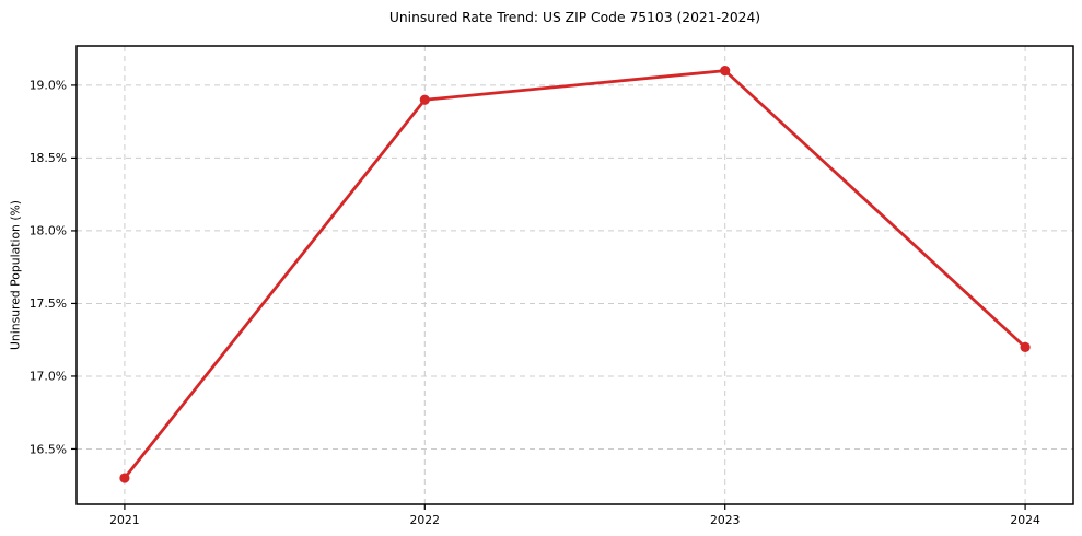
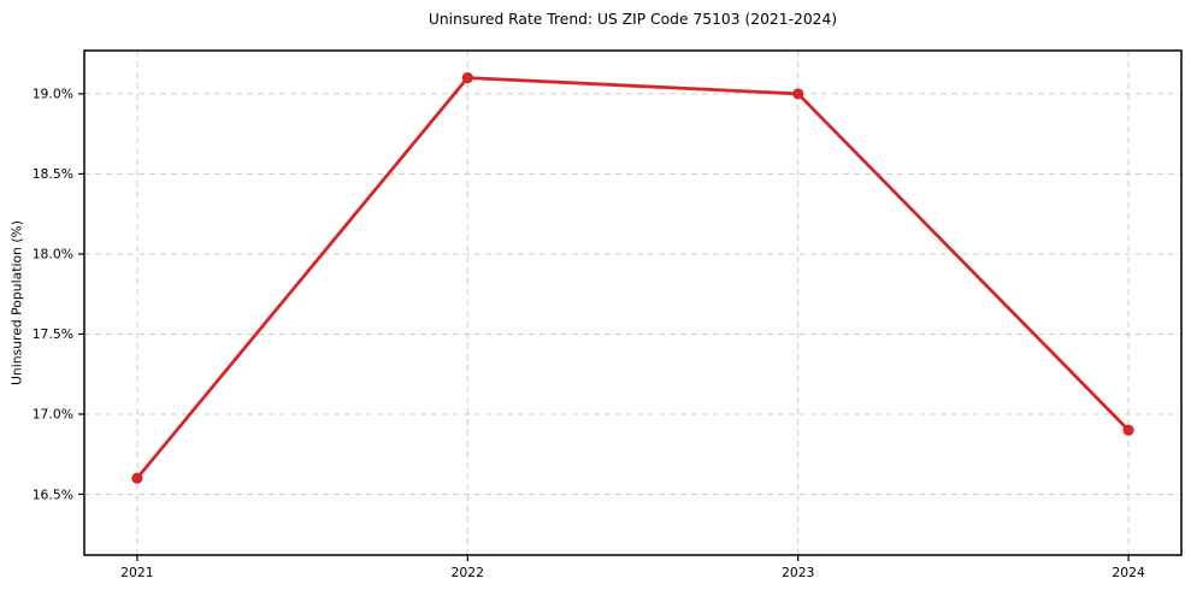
2021: 16.3% -> 16.6%
2022: 18.9% -> 19.1%
2023: 19.1% -> 19.0%
2024: 17.2% -> 16.9%
